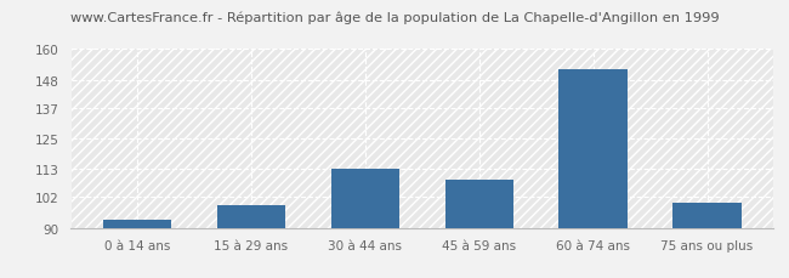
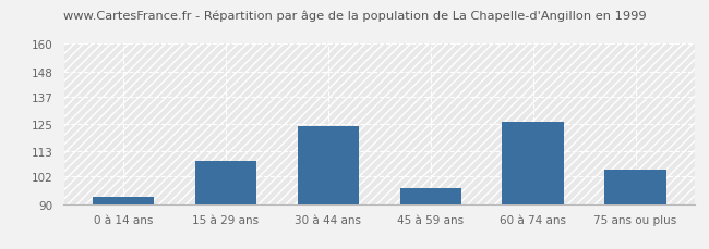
15 à 29 ans: 99 -> 109
30 à 44 ans: 113 -> 124
45 à 59 ans: 109 -> 97
60 à 74 ans: 152 -> 126
75 ans ou plus: 100 -> 105
